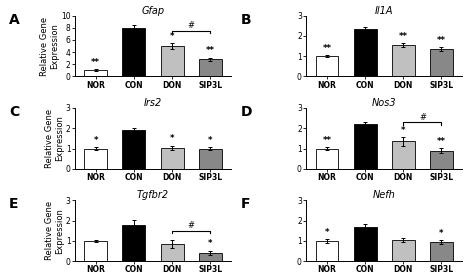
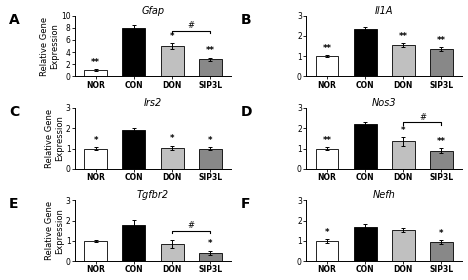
Nefh/DON: 1.05 -> 1.55
